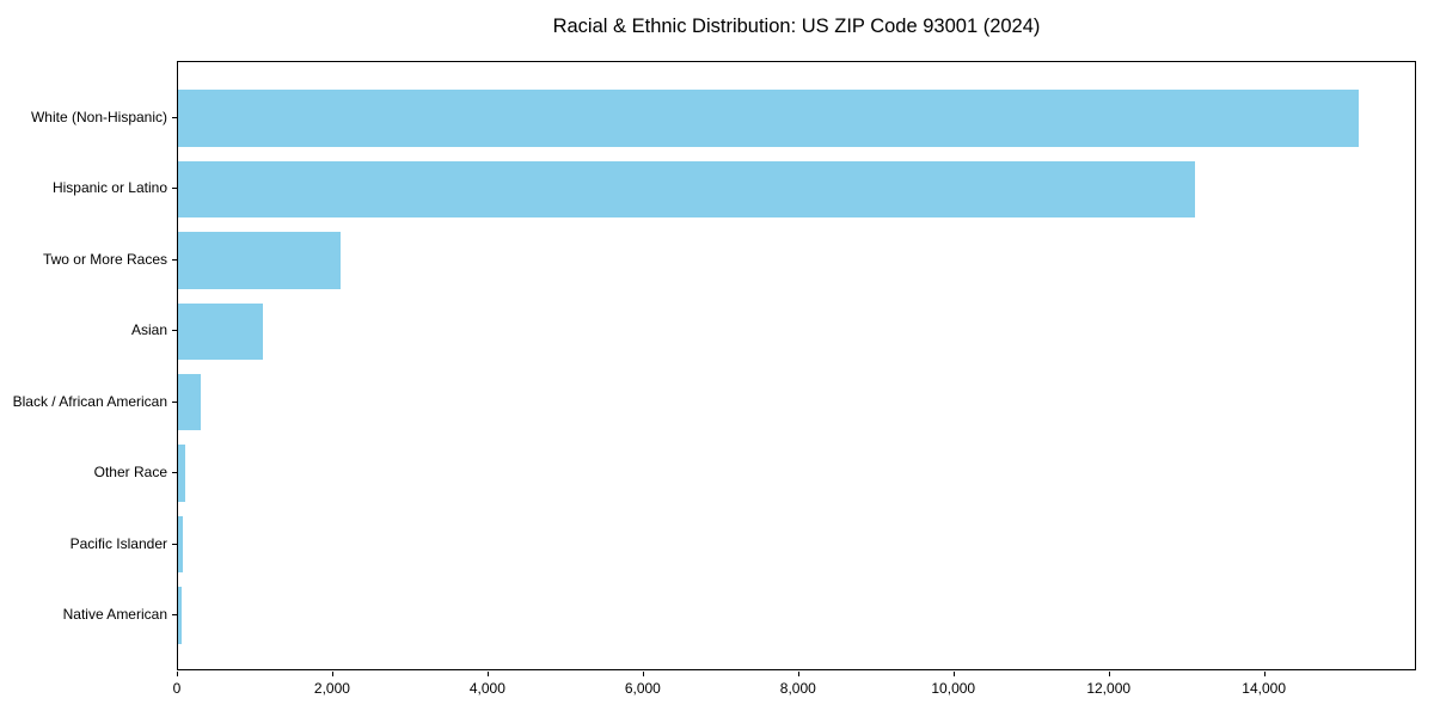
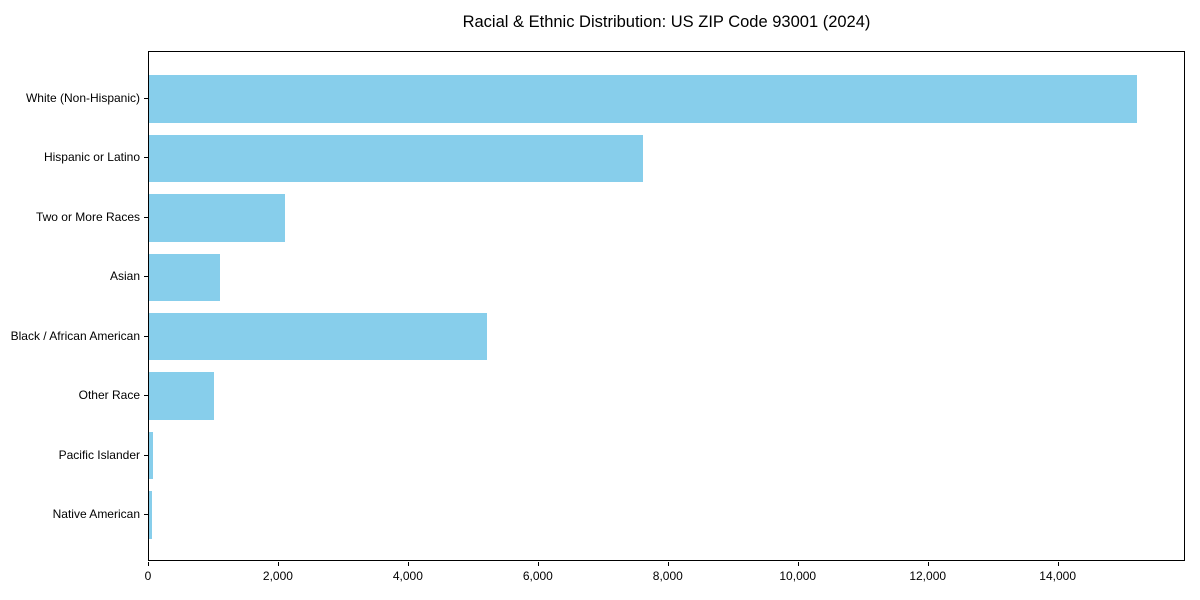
Hispanic or Latino: 13100 -> 7600
Black / African American: 300 -> 5200
Other Race: 100 -> 1000
